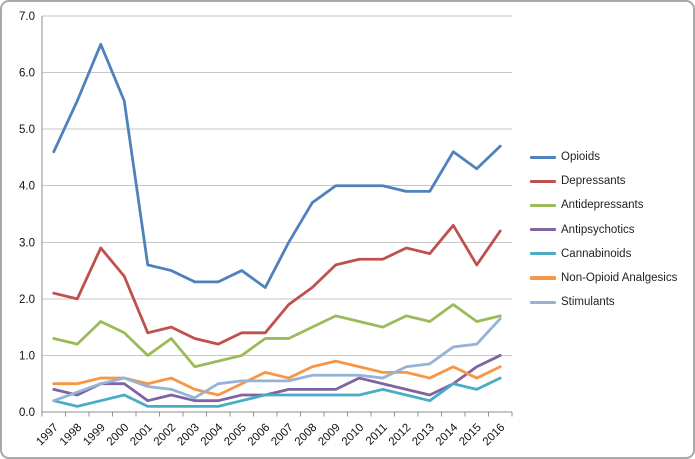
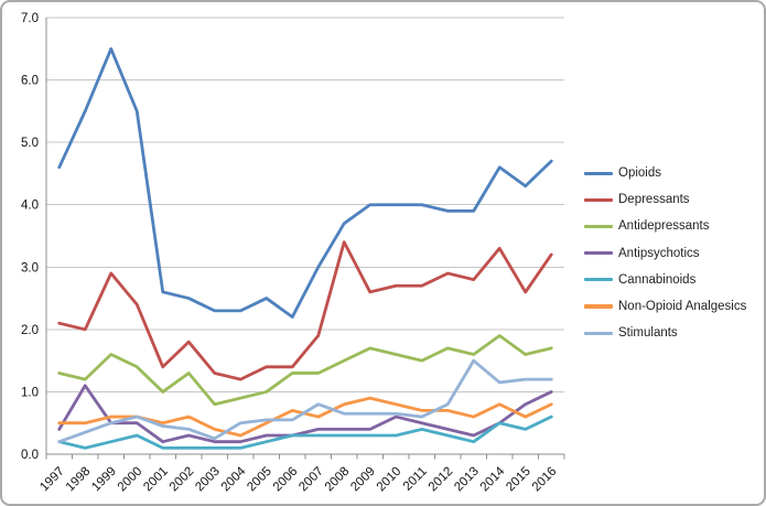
Antipsychotics/1998: 0.3 -> 1.1
Depressants/2002: 1.5 -> 1.8
Stimulants/2007: 0.6 -> 0.8
Depressants/2008: 2.2 -> 3.4
Stimulants/2013: 0.8 -> 1.5
Stimulants/2016: 1.6 -> 1.2
